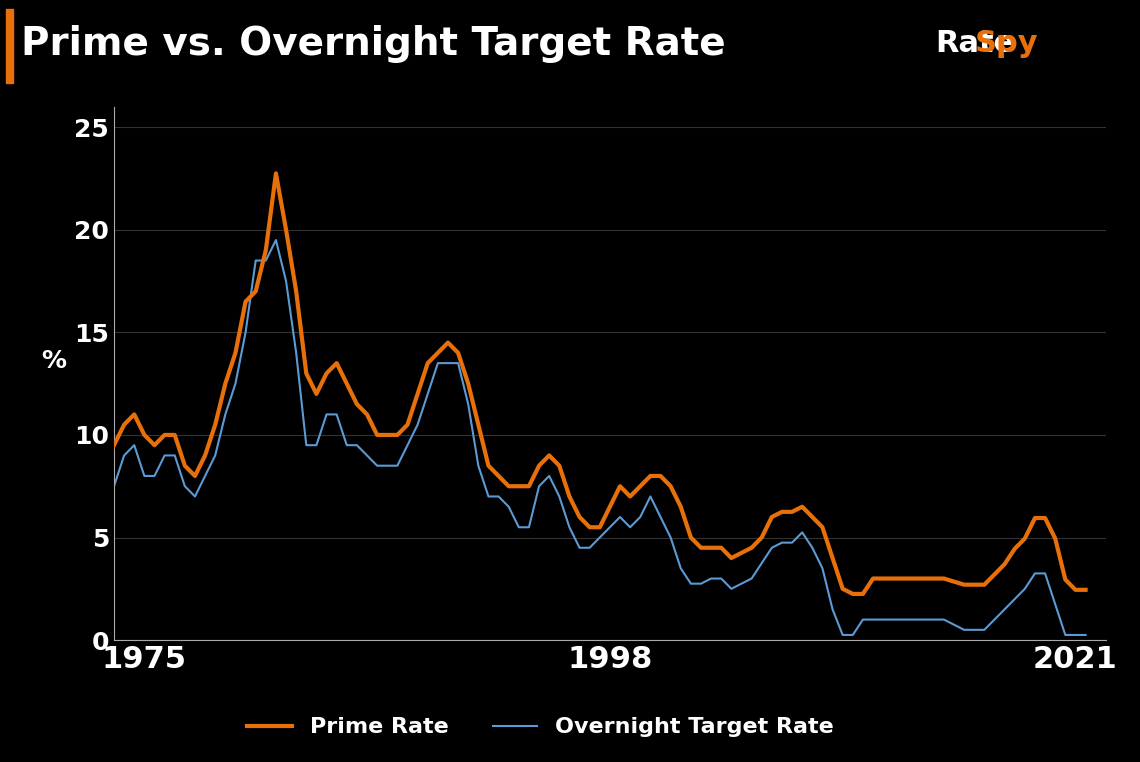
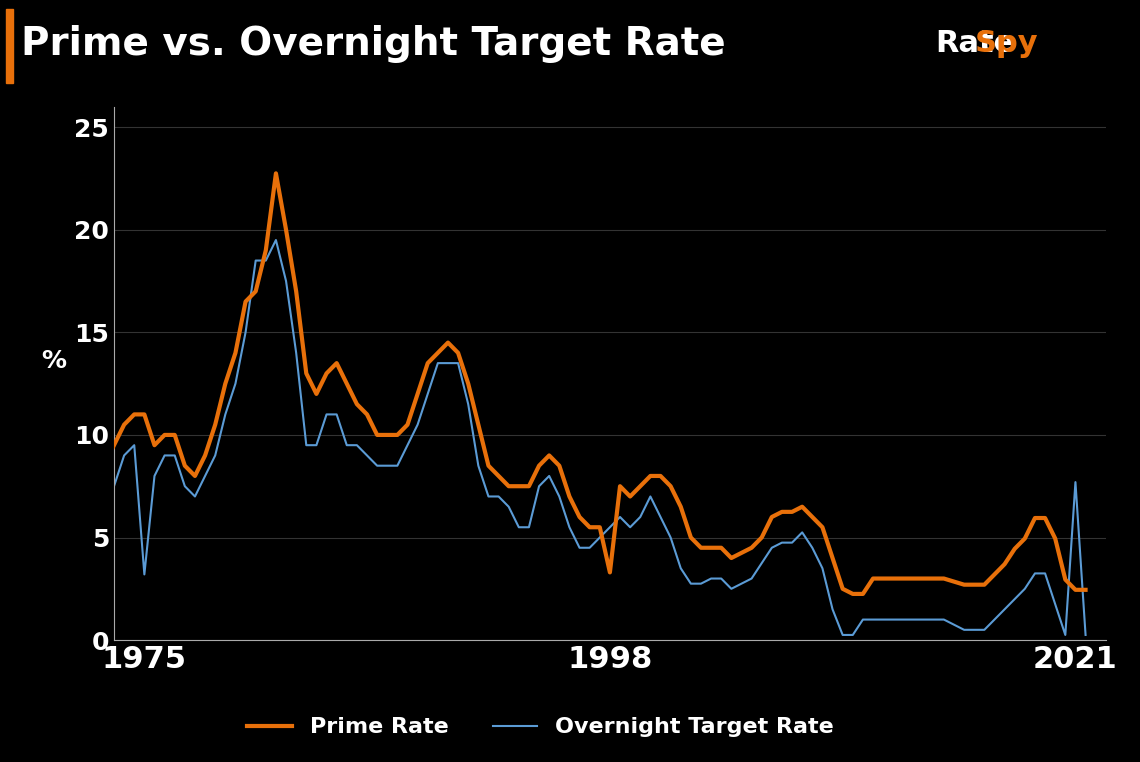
Prime Rate/1975: 10.00 -> 11.00
Overnight Target Rate/1975: 8.00 -> 3.20
Prime Rate/1998: 6.50 -> 3.30
Overnight Target Rate/2021: 0.25 -> 7.70
